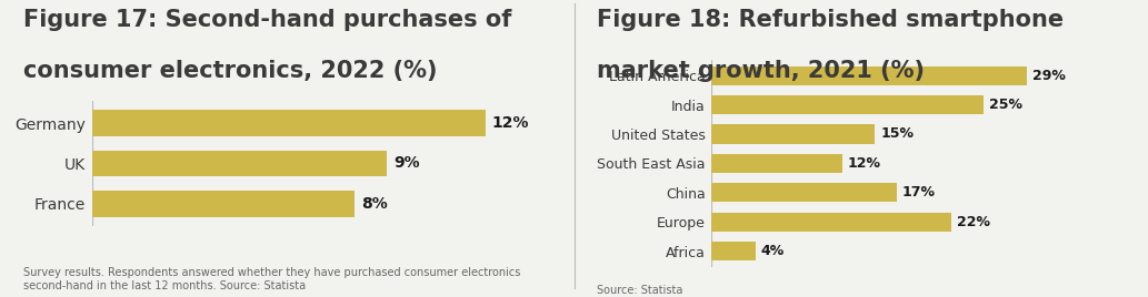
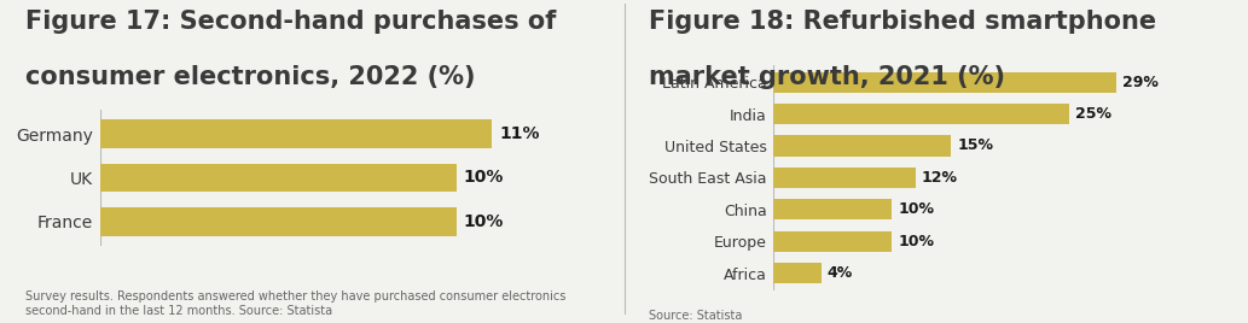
China: 17% -> 10%
Europe: 22% -> 10%
Germany: 12% -> 11%
UK: 9% -> 10%
France: 8% -> 10%
